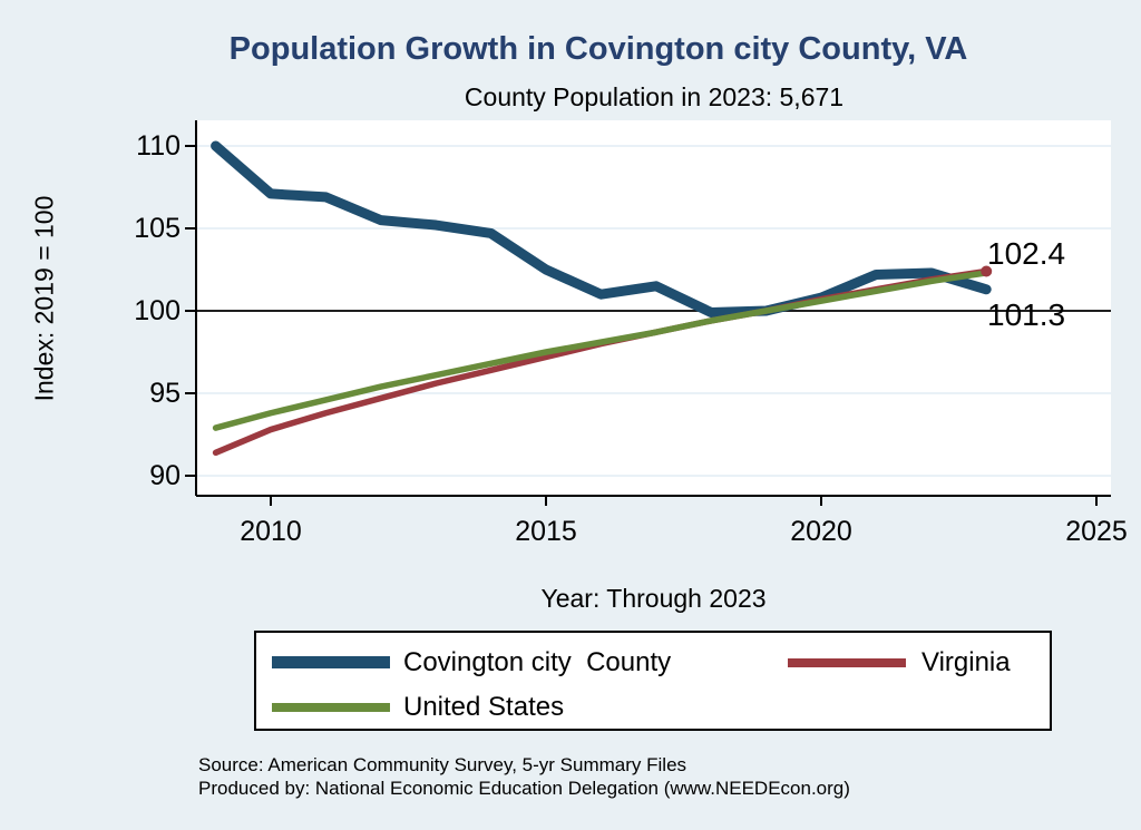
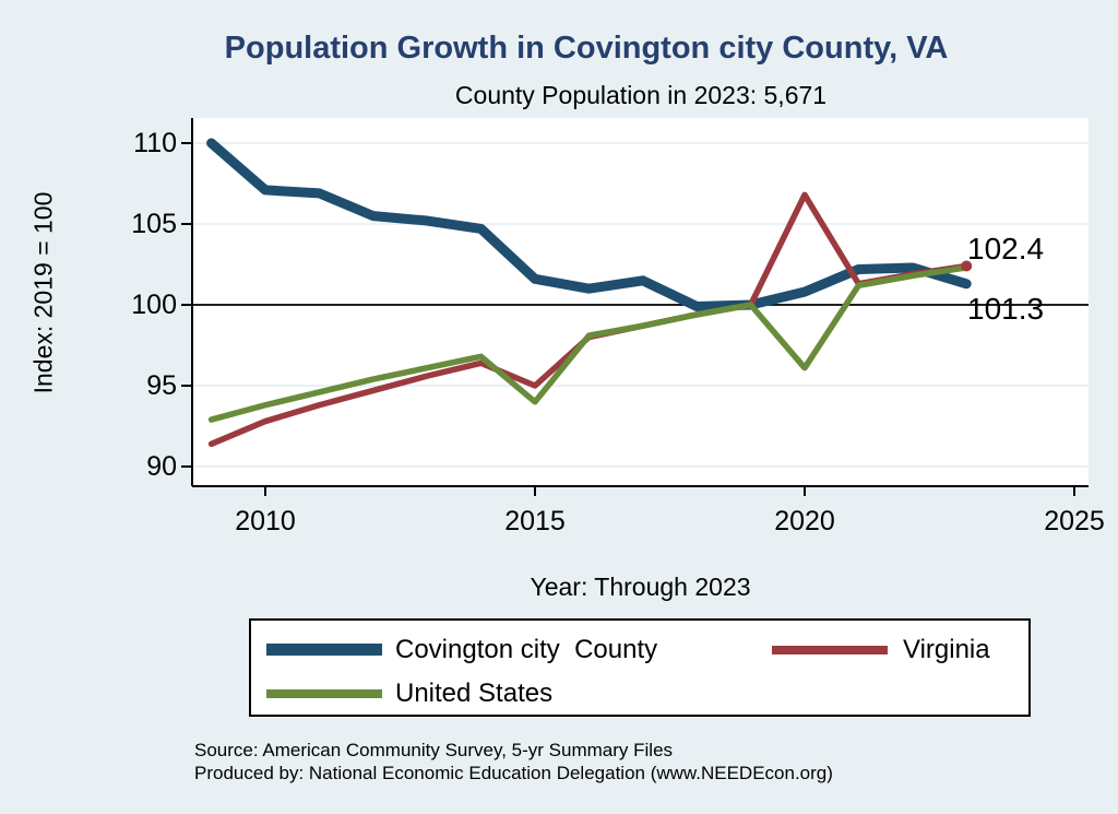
Covington city County/2015: 102.5 -> 101.6
Virginia/2015: 97.2 -> 95.0
United States/2015: 97.5 -> 94.0
Virginia/2020: 100.7 -> 106.8
United States/2020: 100.6 -> 96.1
